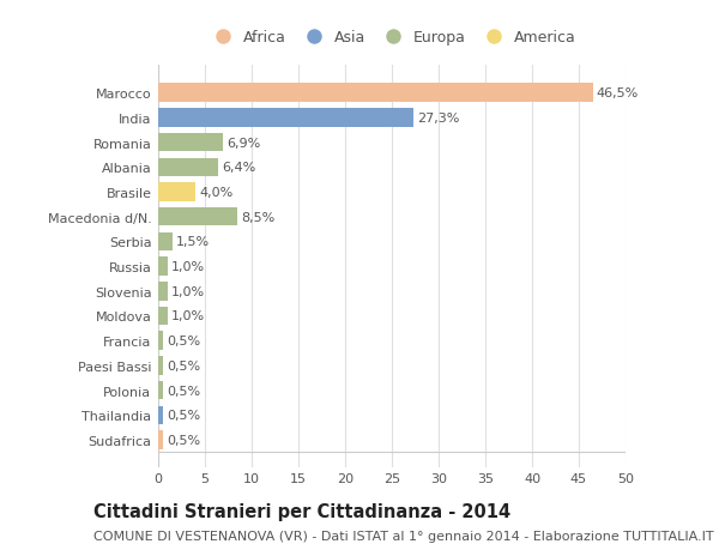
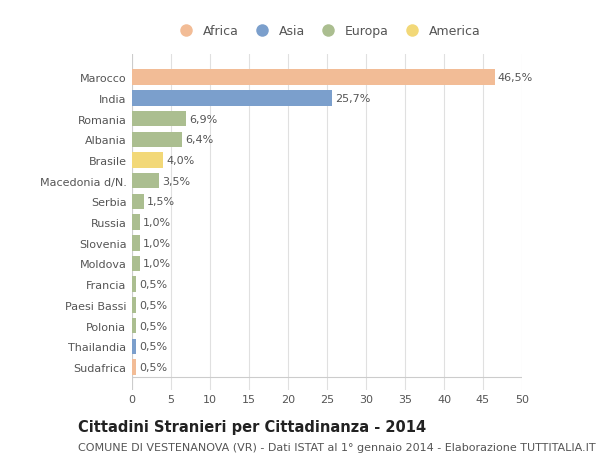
India: 27,3% -> 25,7%
Macedonia d/N.: 8,5% -> 3,5%
